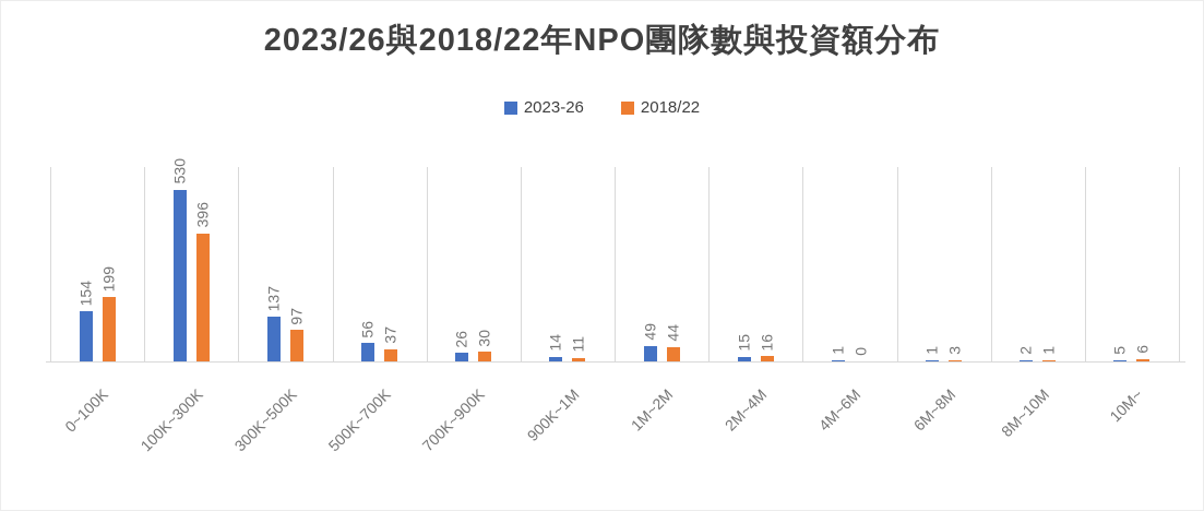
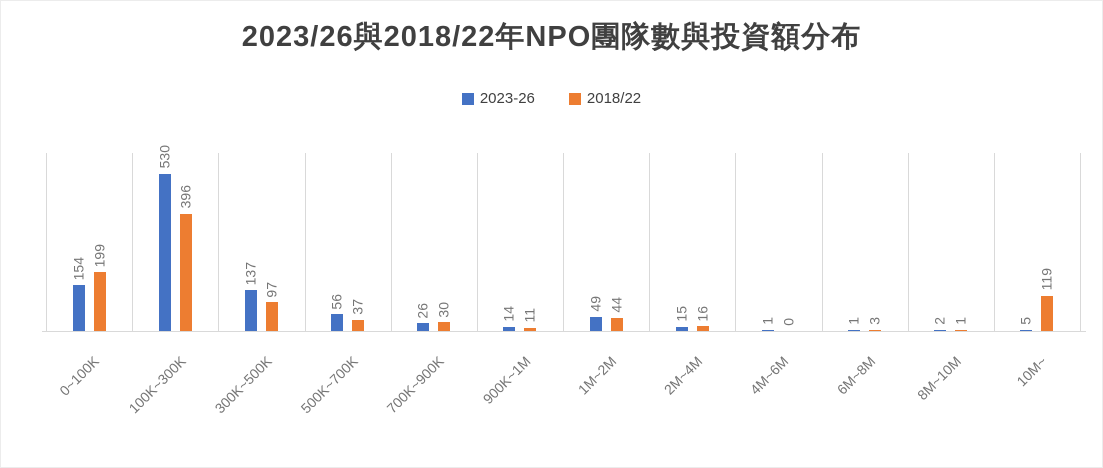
2018/22/10M~: 6 -> 119
